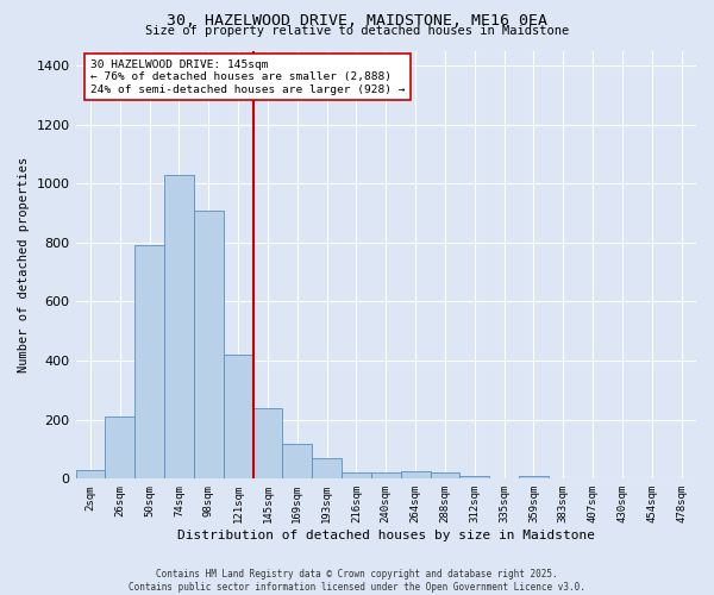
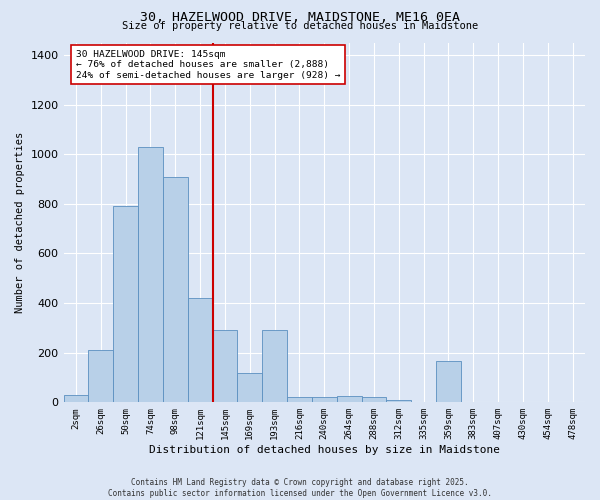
145sqm: 240 -> 290
193sqm: 70 -> 290
359sqm: 10 -> 165
